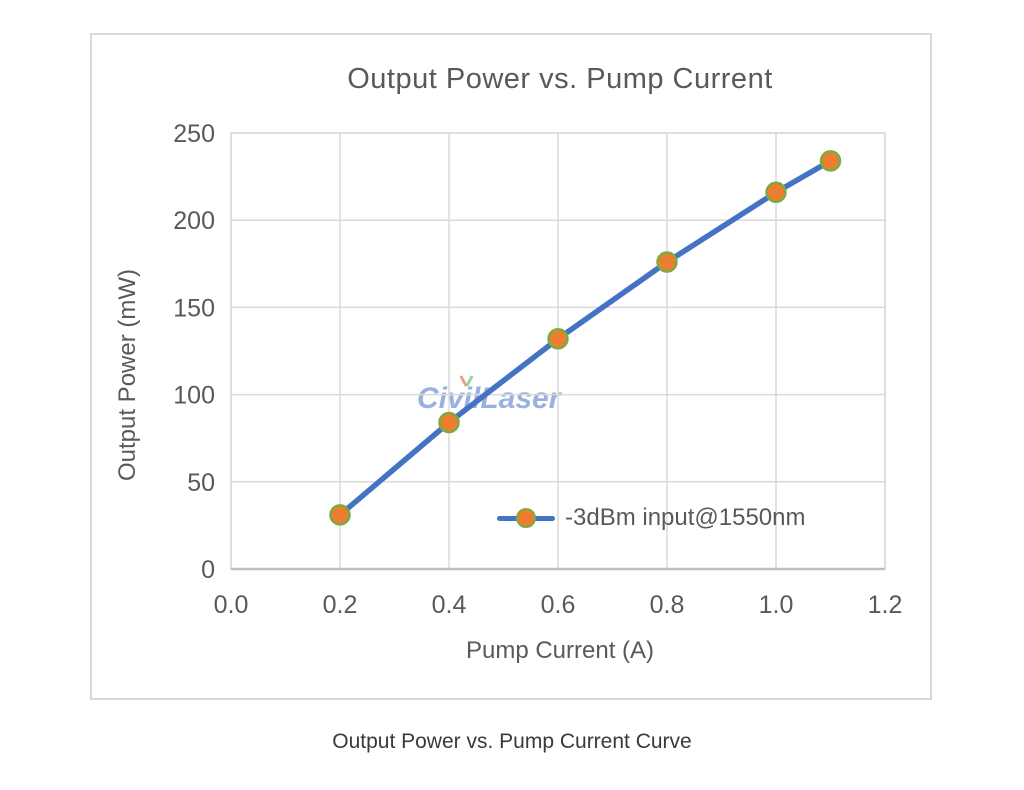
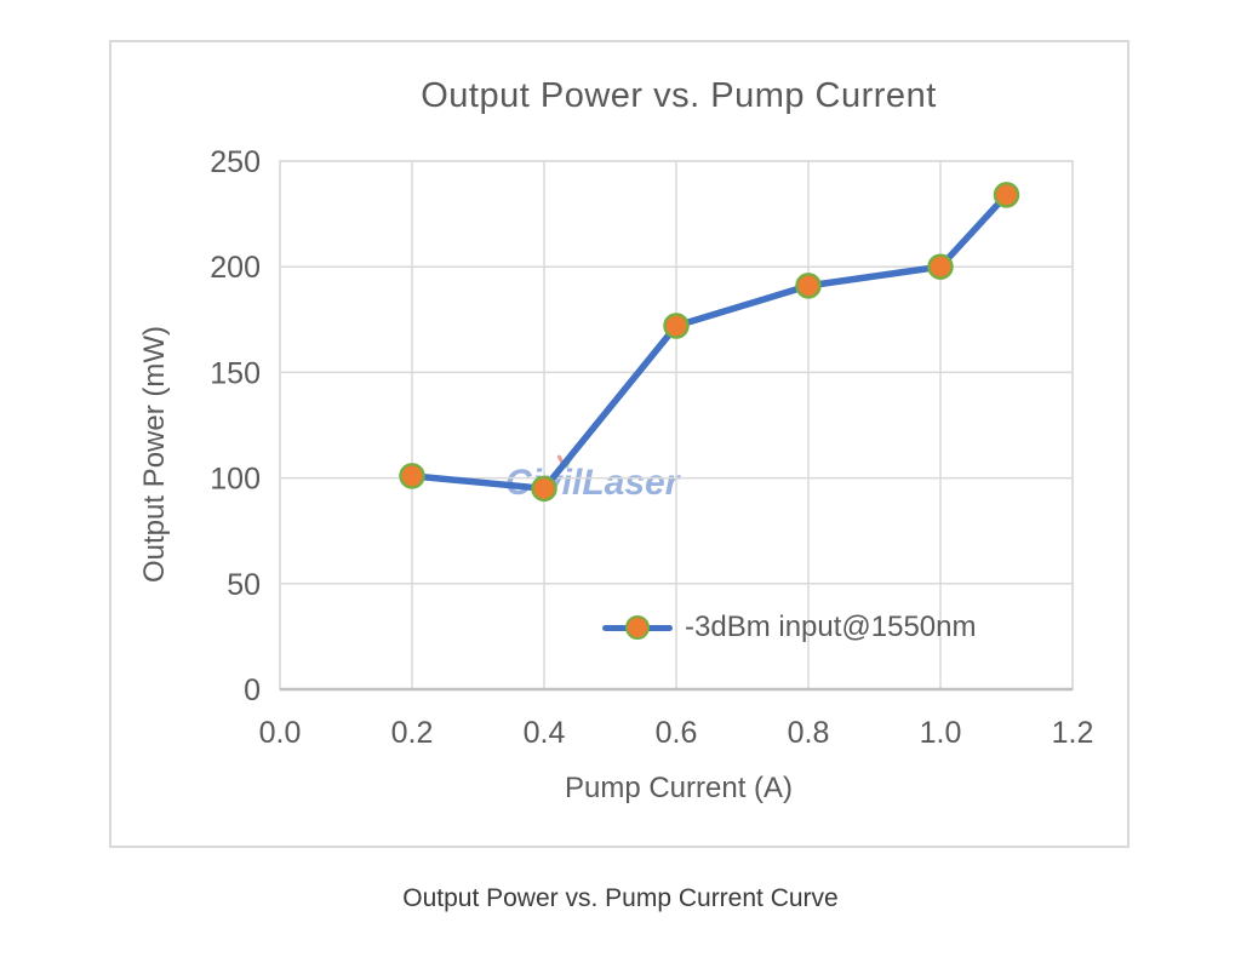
0.2: 31 -> 101
0.4: 84 -> 95
0.6: 132 -> 172
0.8: 176 -> 191
1.0: 216 -> 200
